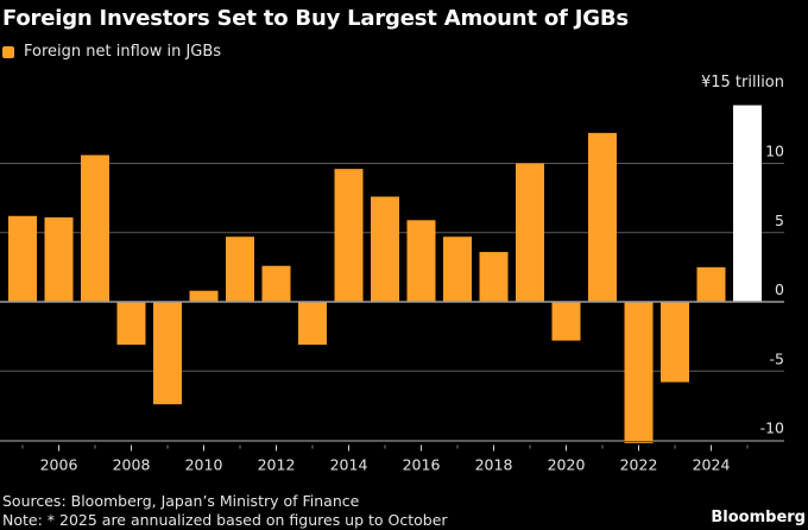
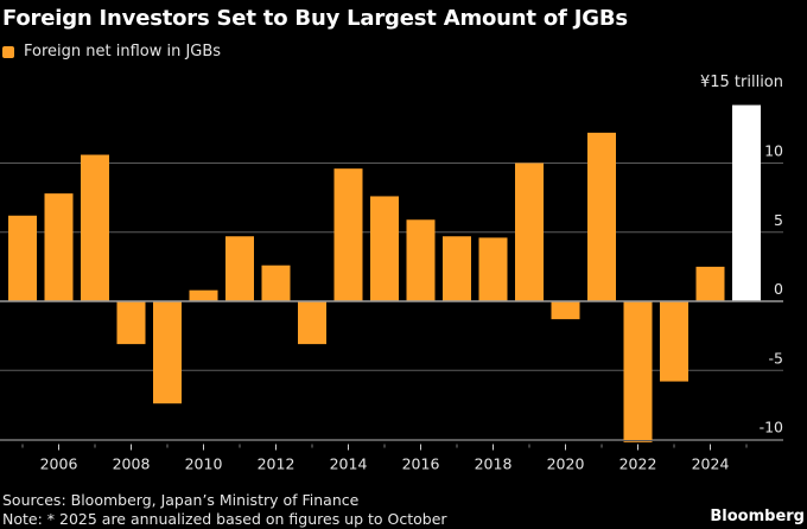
2006: 6.1 -> 7.8
2018: 3.6 -> 4.6
2020: -2.8 -> -1.3
